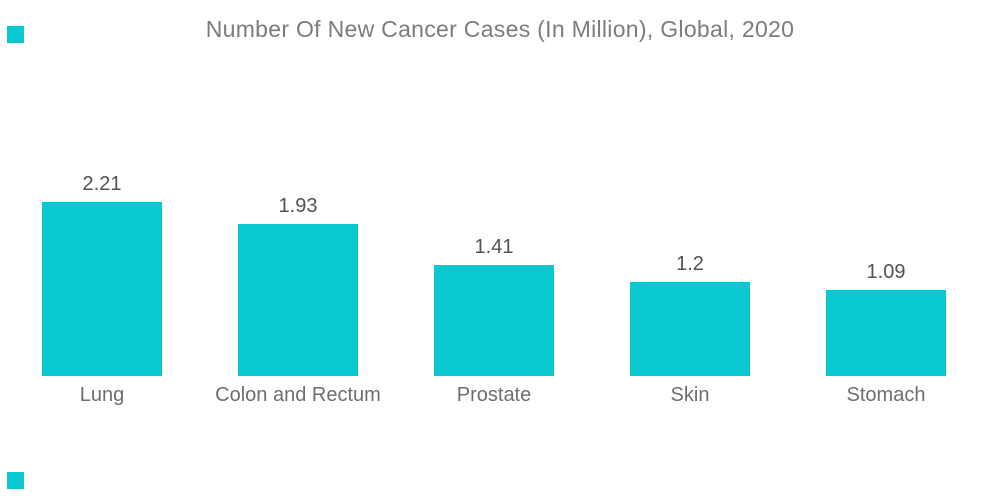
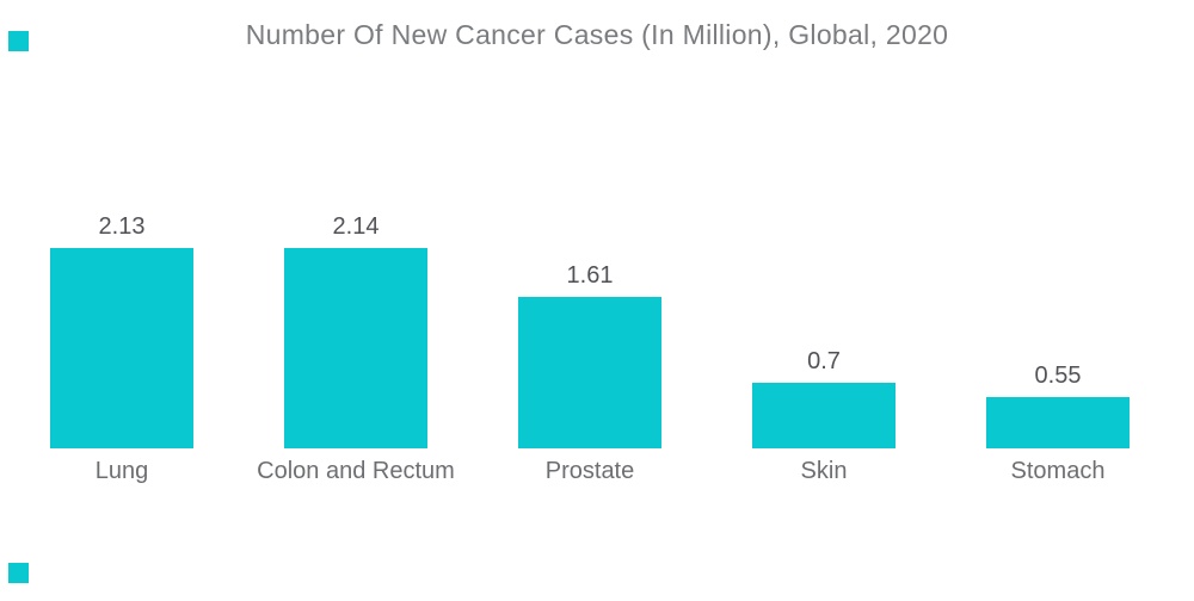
Lung: 2.21 -> 2.13
Colon and Rectum: 1.93 -> 2.14
Prostate: 1.41 -> 1.61
Skin: 1.2 -> 0.7
Stomach: 1.09 -> 0.55
